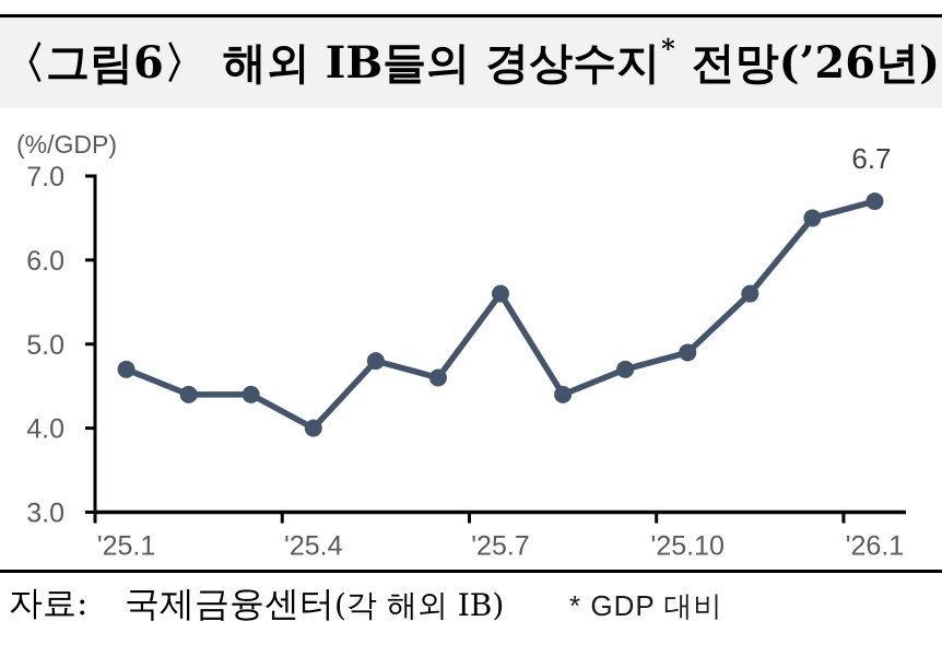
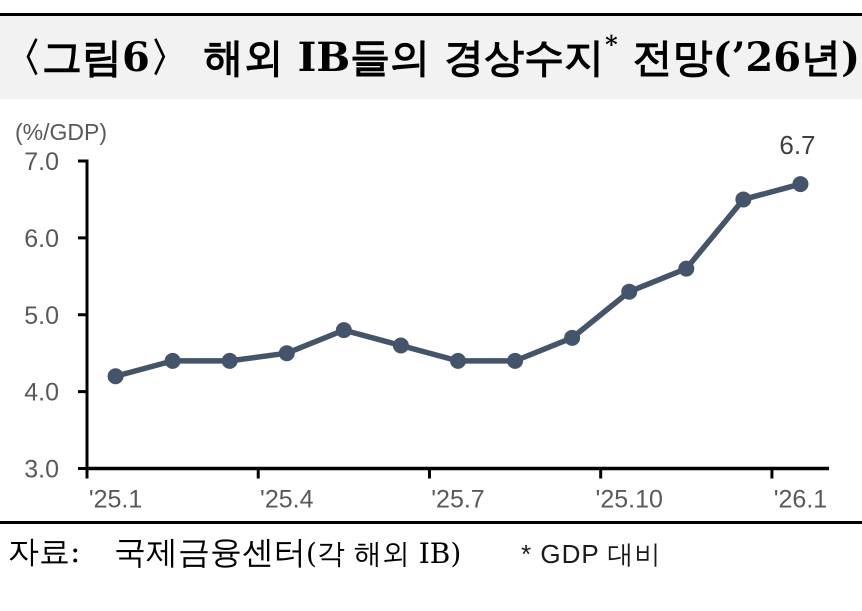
'25.1: 4.7 -> 4.2
'25.4: 4.0 -> 4.5
'25.7: 5.6 -> 4.4
'25.10: 4.9 -> 5.3
